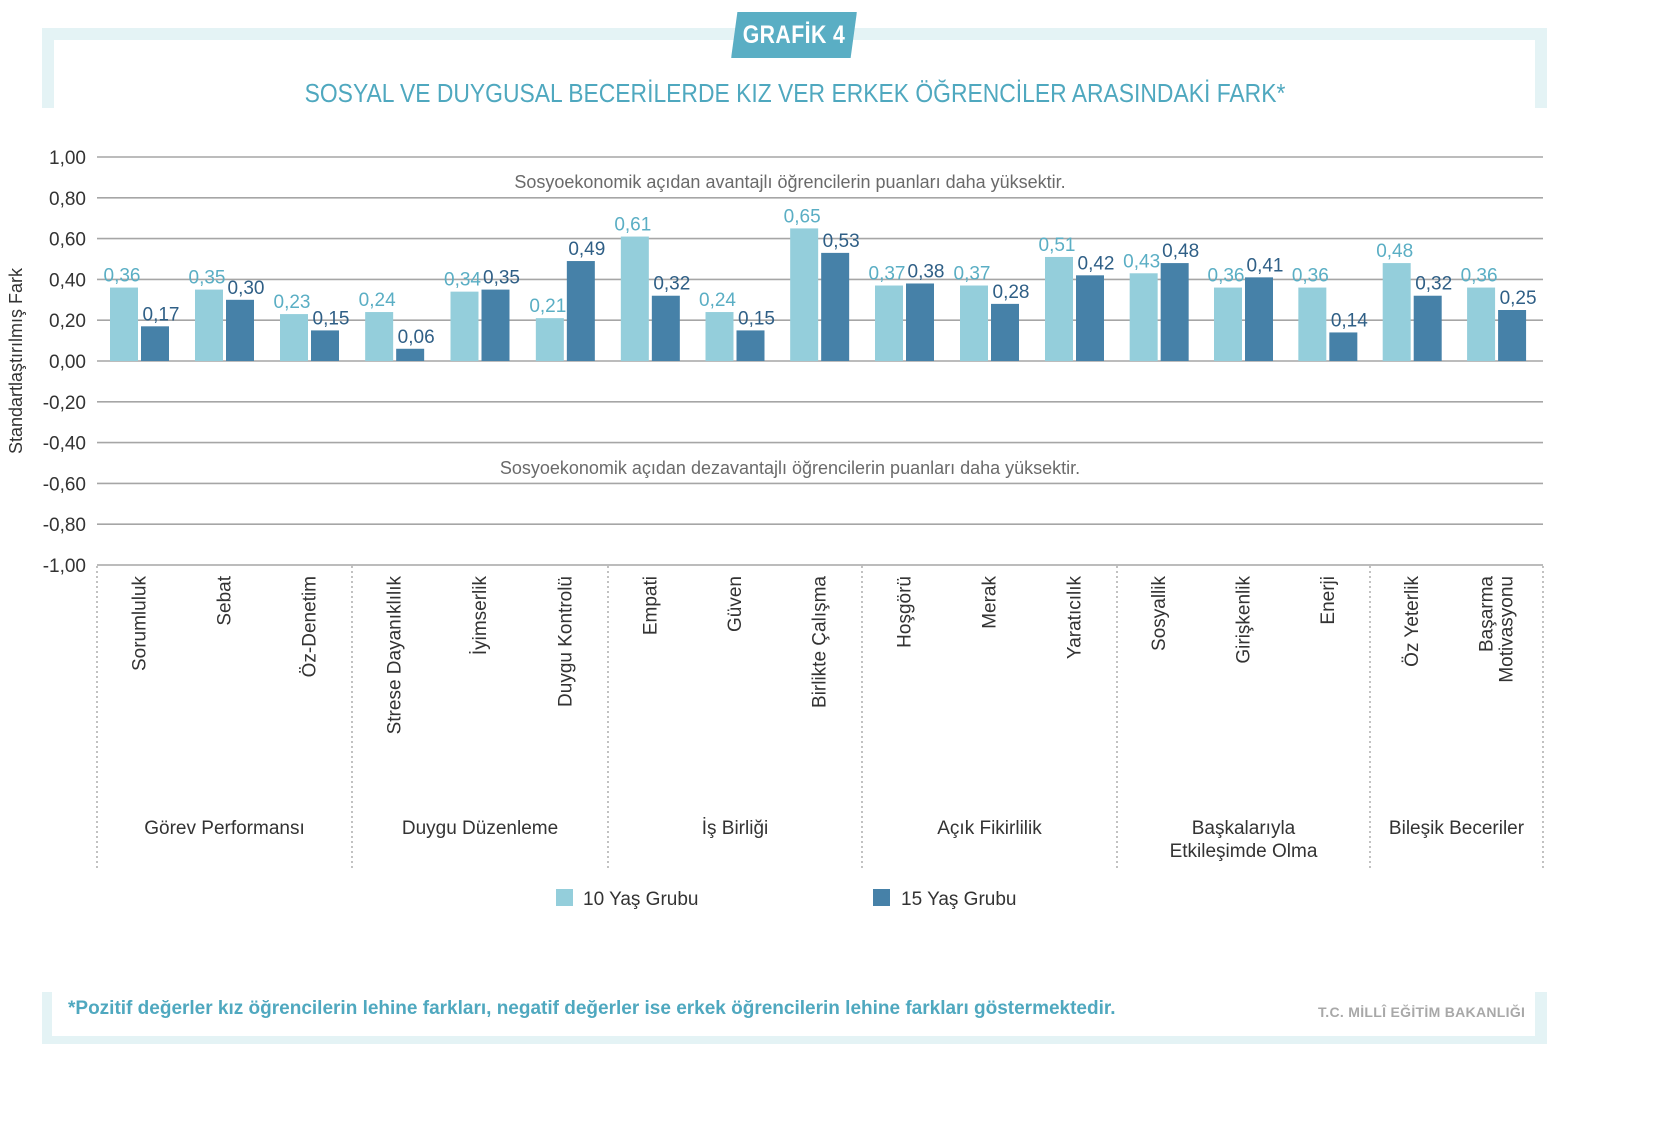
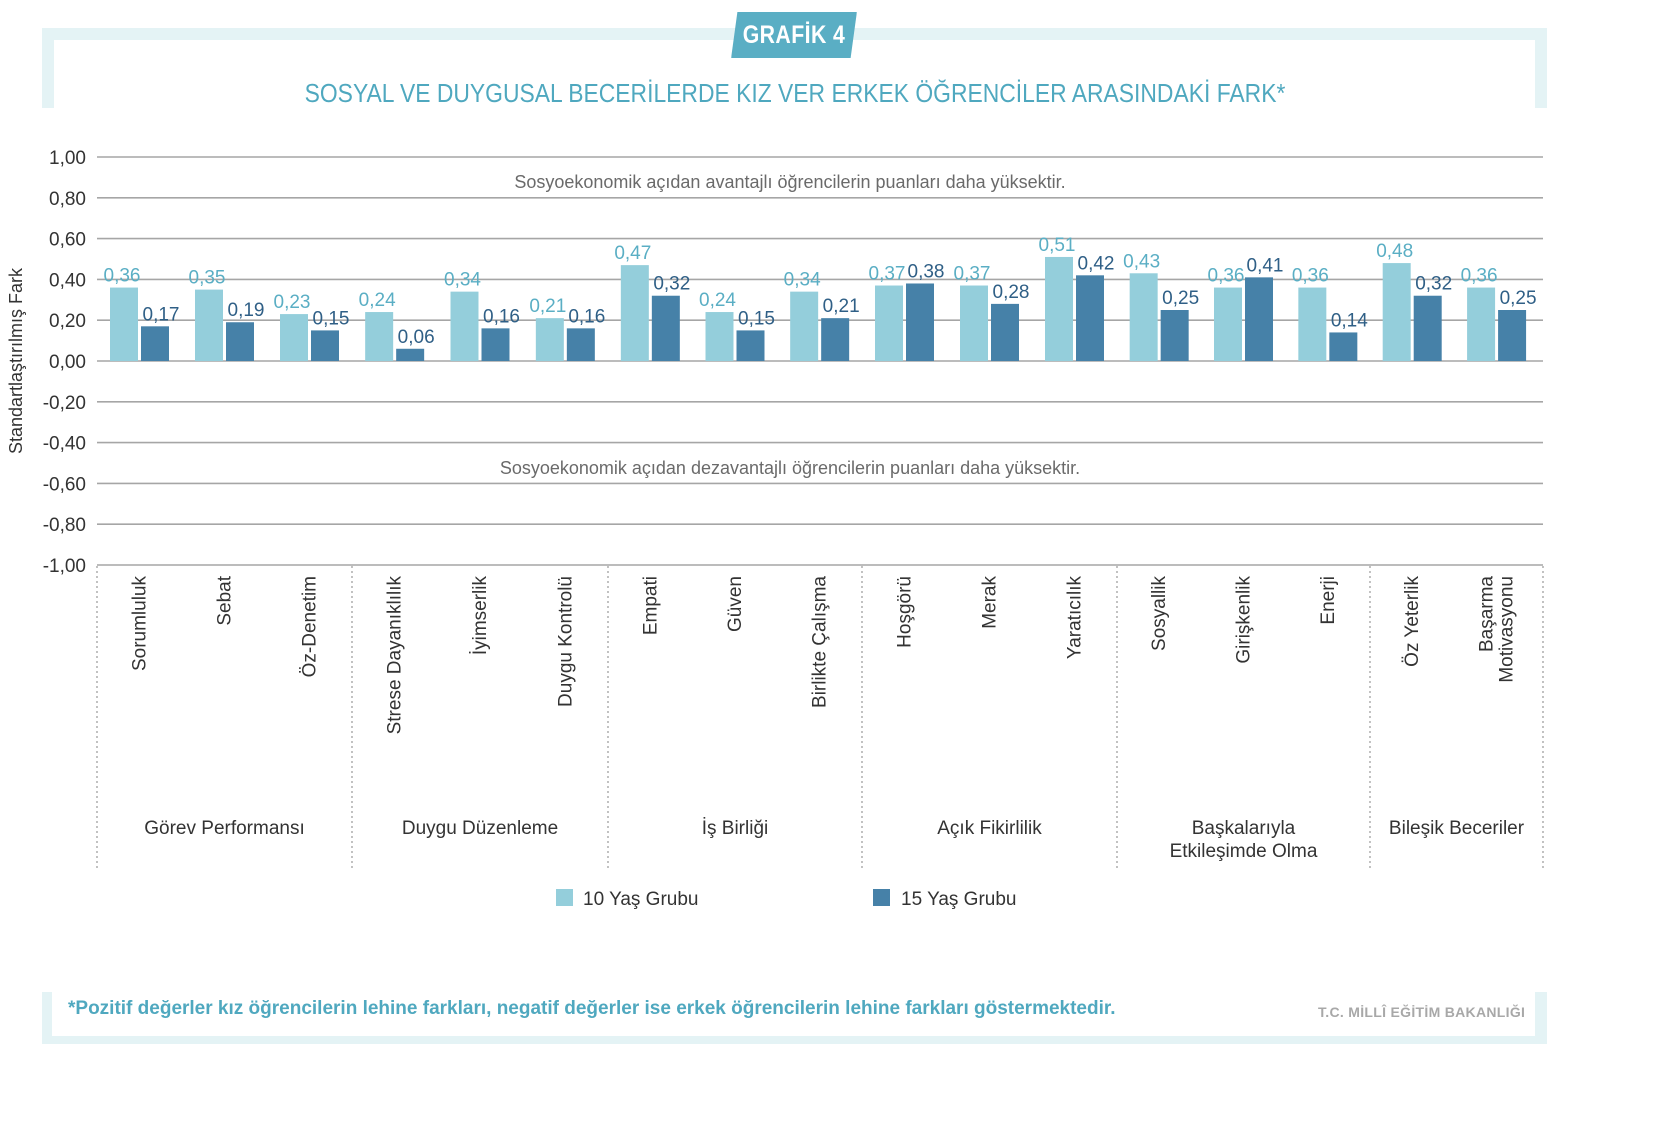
15 Yaş Grubu/Sebat: 0,30 -> 0,19
15 Yaş Grubu/İyimserlik: 0,35 -> 0,16
15 Yaş Grubu/Duygu Kontrolü: 0,49 -> 0,16
10 Yaş Grubu/Empati: 0,61 -> 0,47
10 Yaş Grubu/Birlikte Çalışma: 0,65 -> 0,34
15 Yaş Grubu/Birlikte Çalışma: 0,53 -> 0,21
15 Yaş Grubu/Sosyallik: 0,48 -> 0,25
